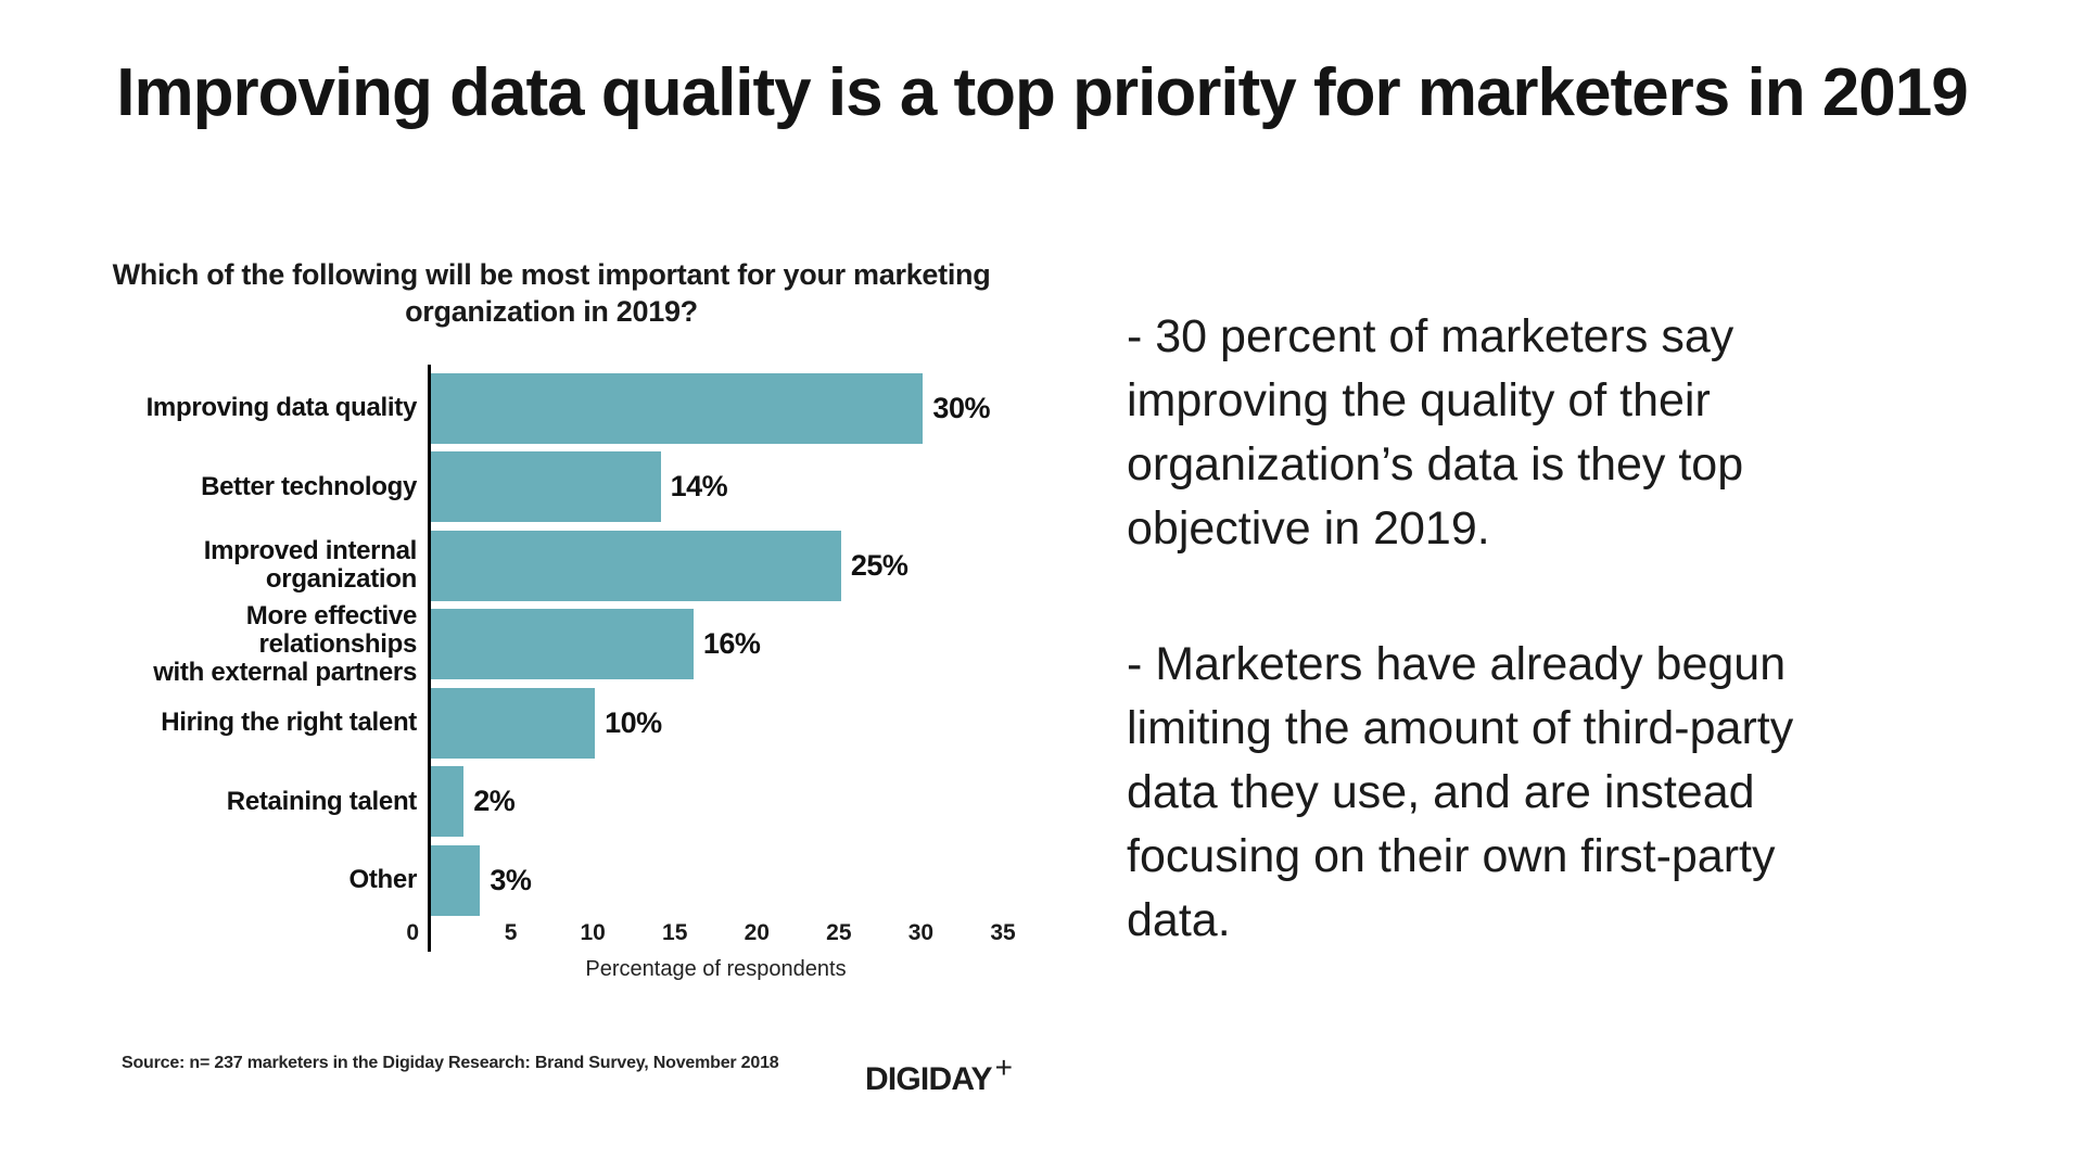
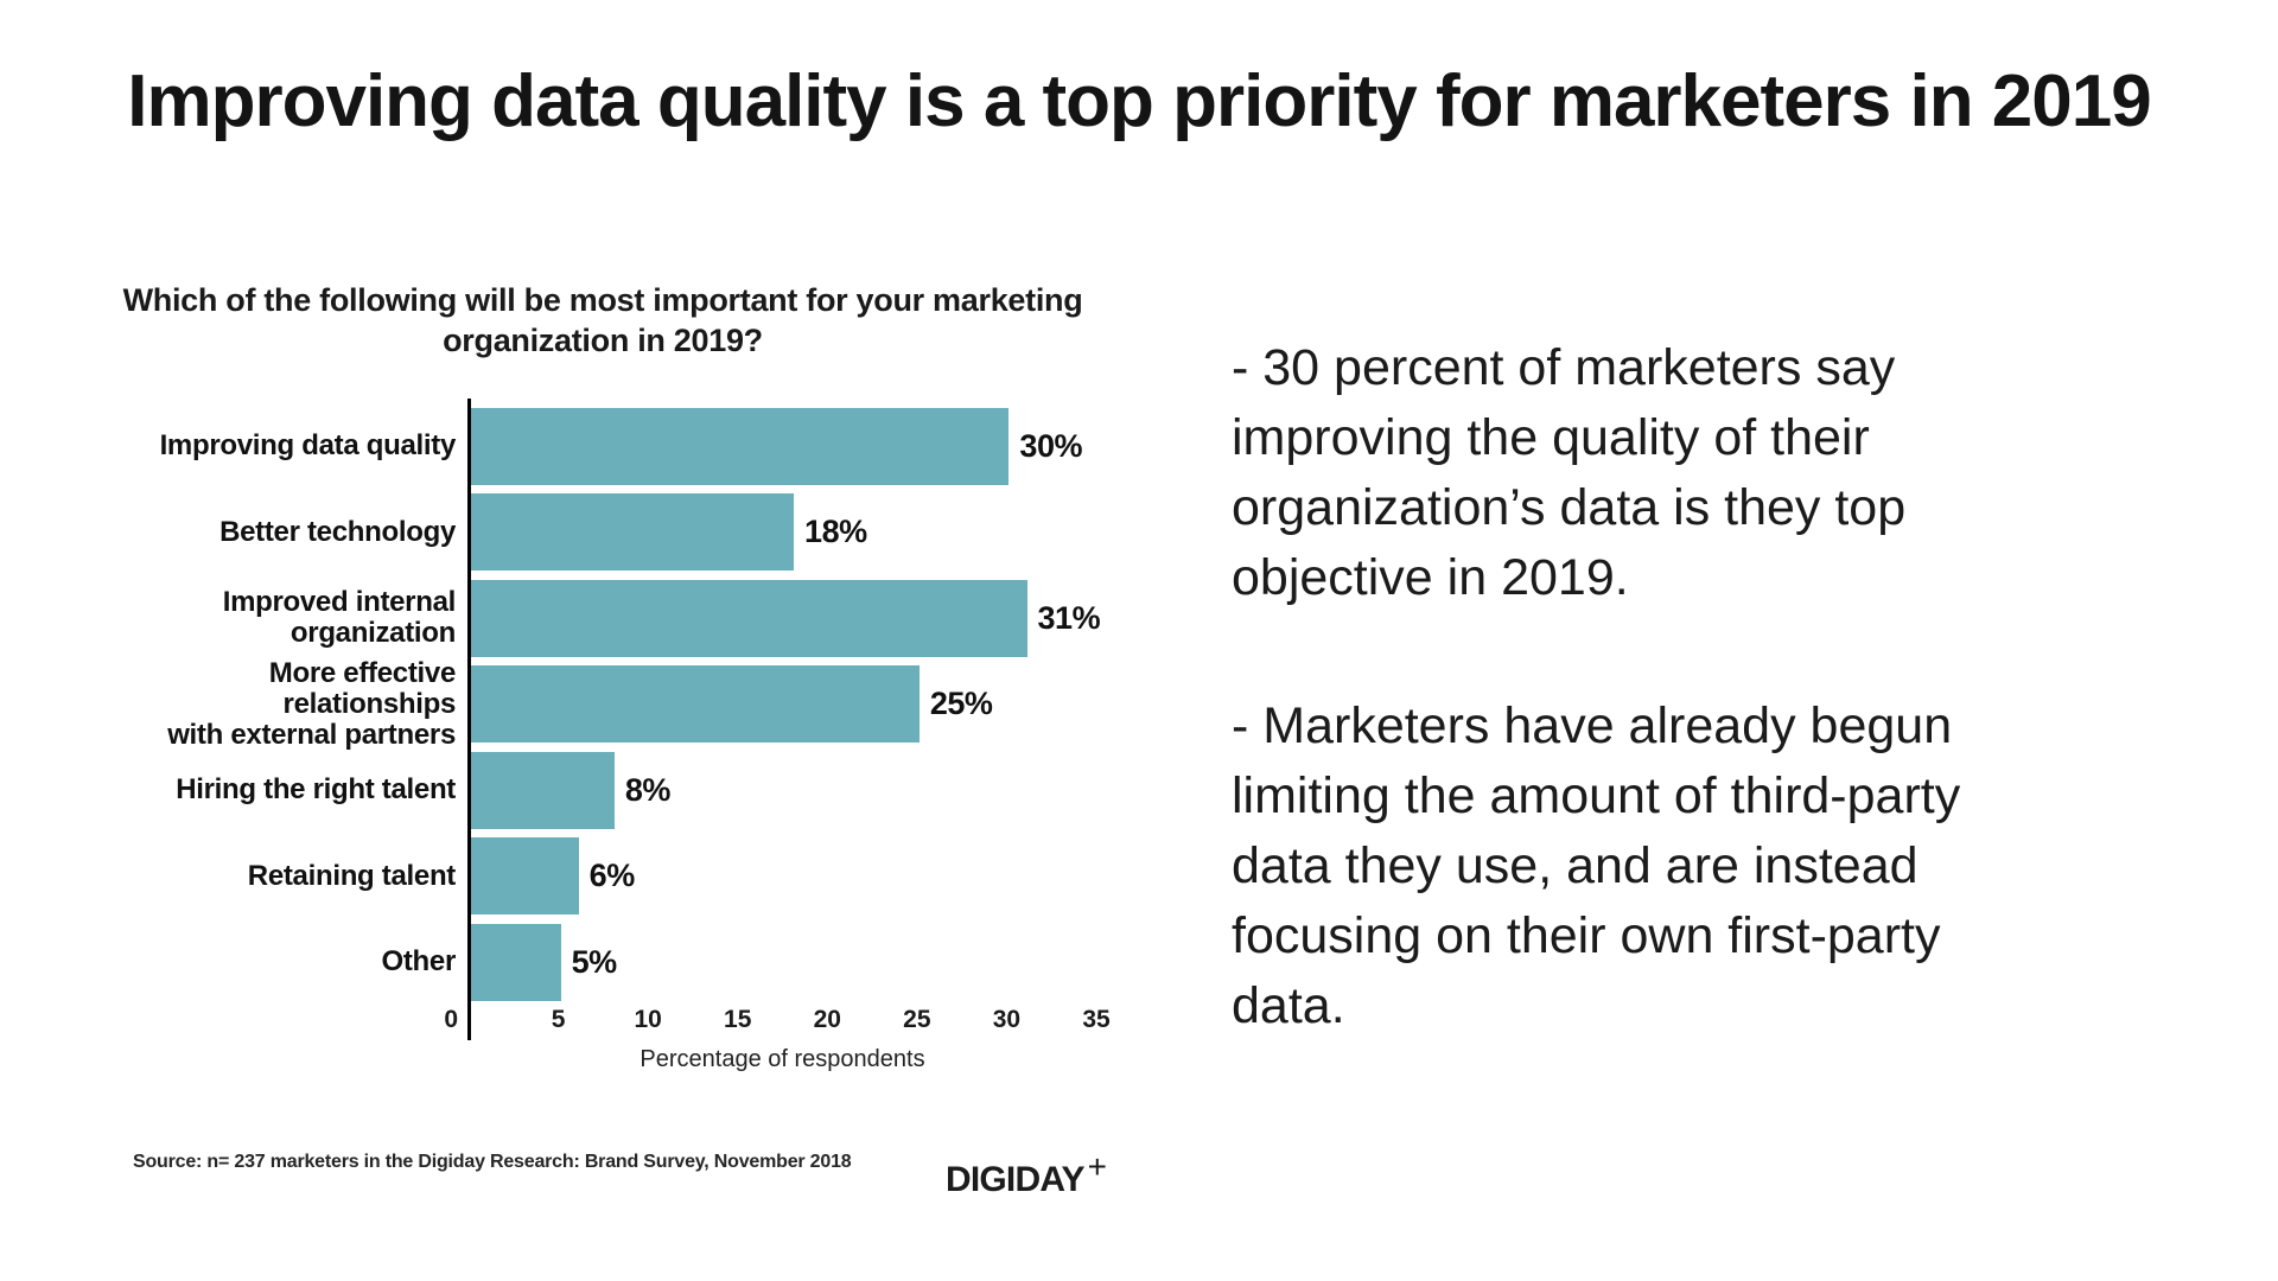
Better technology: 14% -> 18%
Improved internal organization: 25% -> 31%
More effective relationships with external partners: 16% -> 25%
Hiring the right talent: 10% -> 8%
Retaining talent: 2% -> 6%
Other: 3% -> 5%
